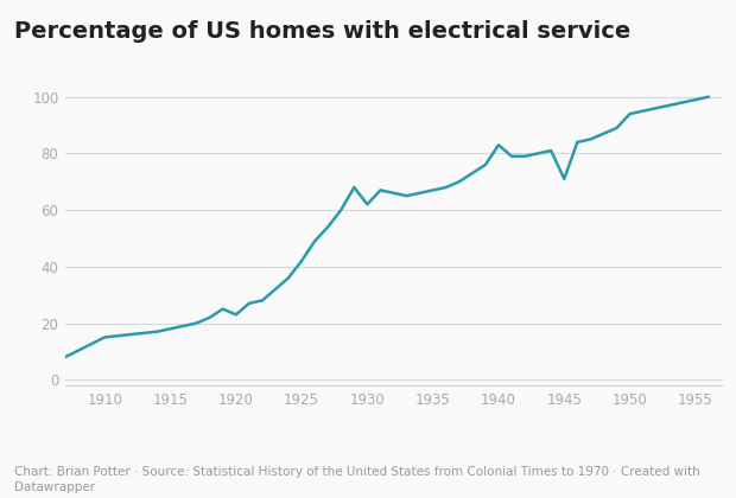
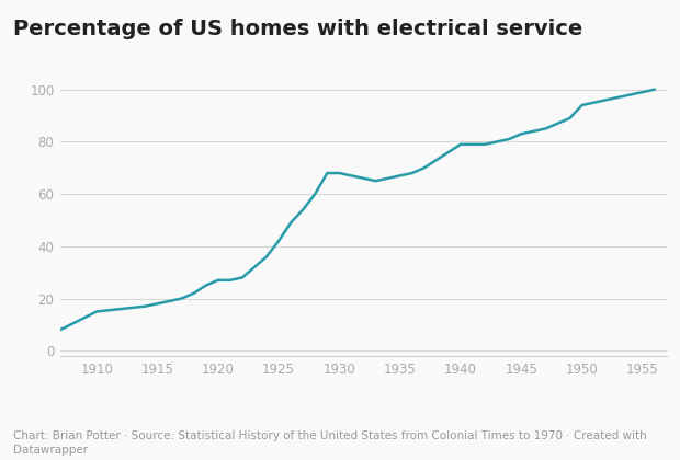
1920: 23 -> 27
1930: 62 -> 68
1940: 83 -> 79
1945: 71 -> 83
